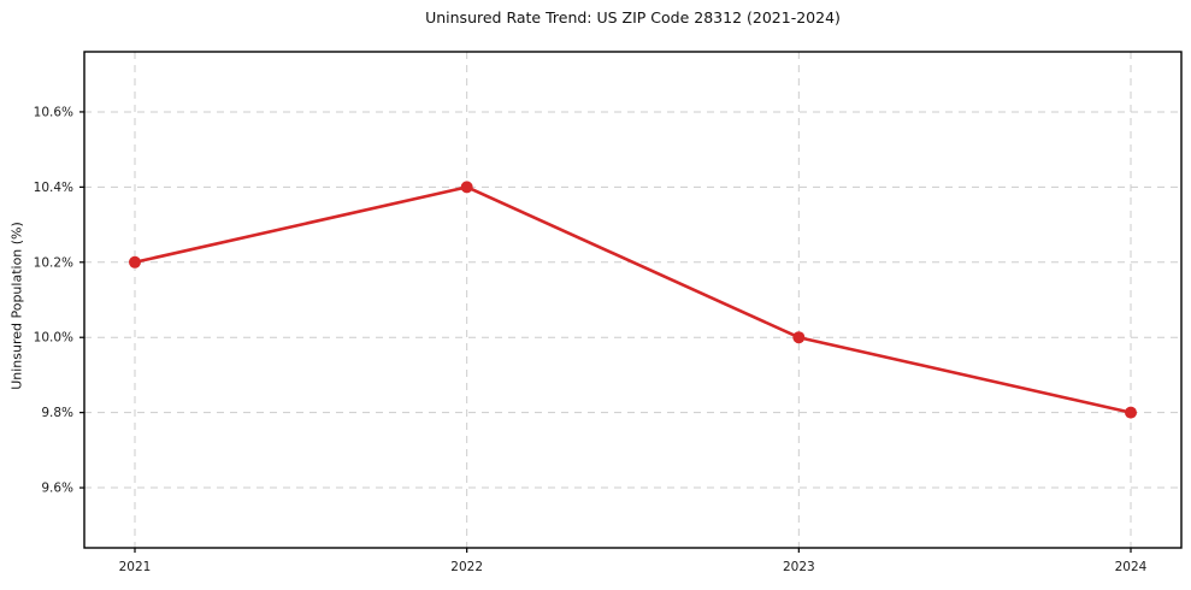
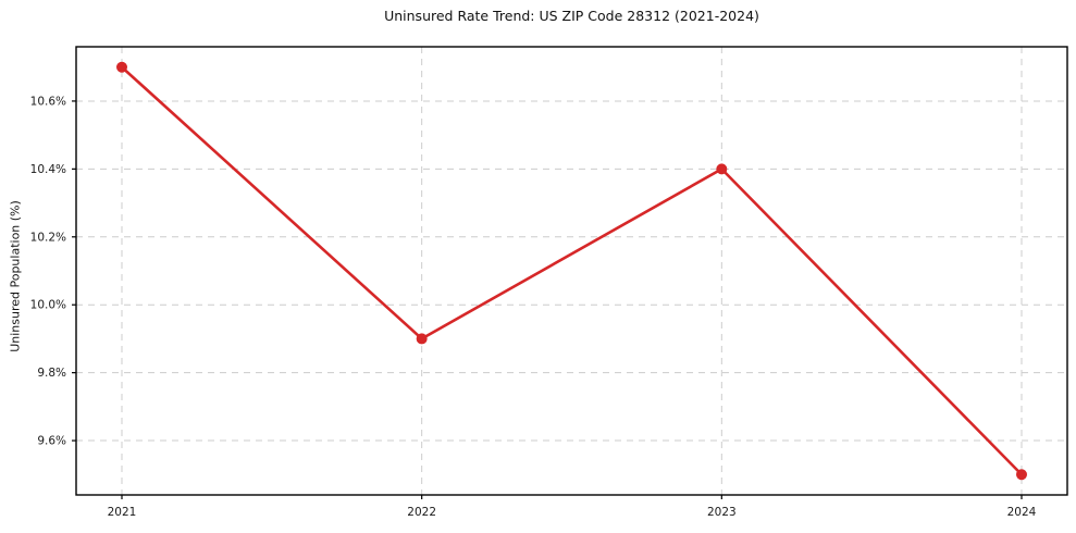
2021: 10.2% -> 10.7%
2022: 10.4% -> 9.9%
2023: 10.0% -> 10.4%
2024: 9.8% -> 9.5%
